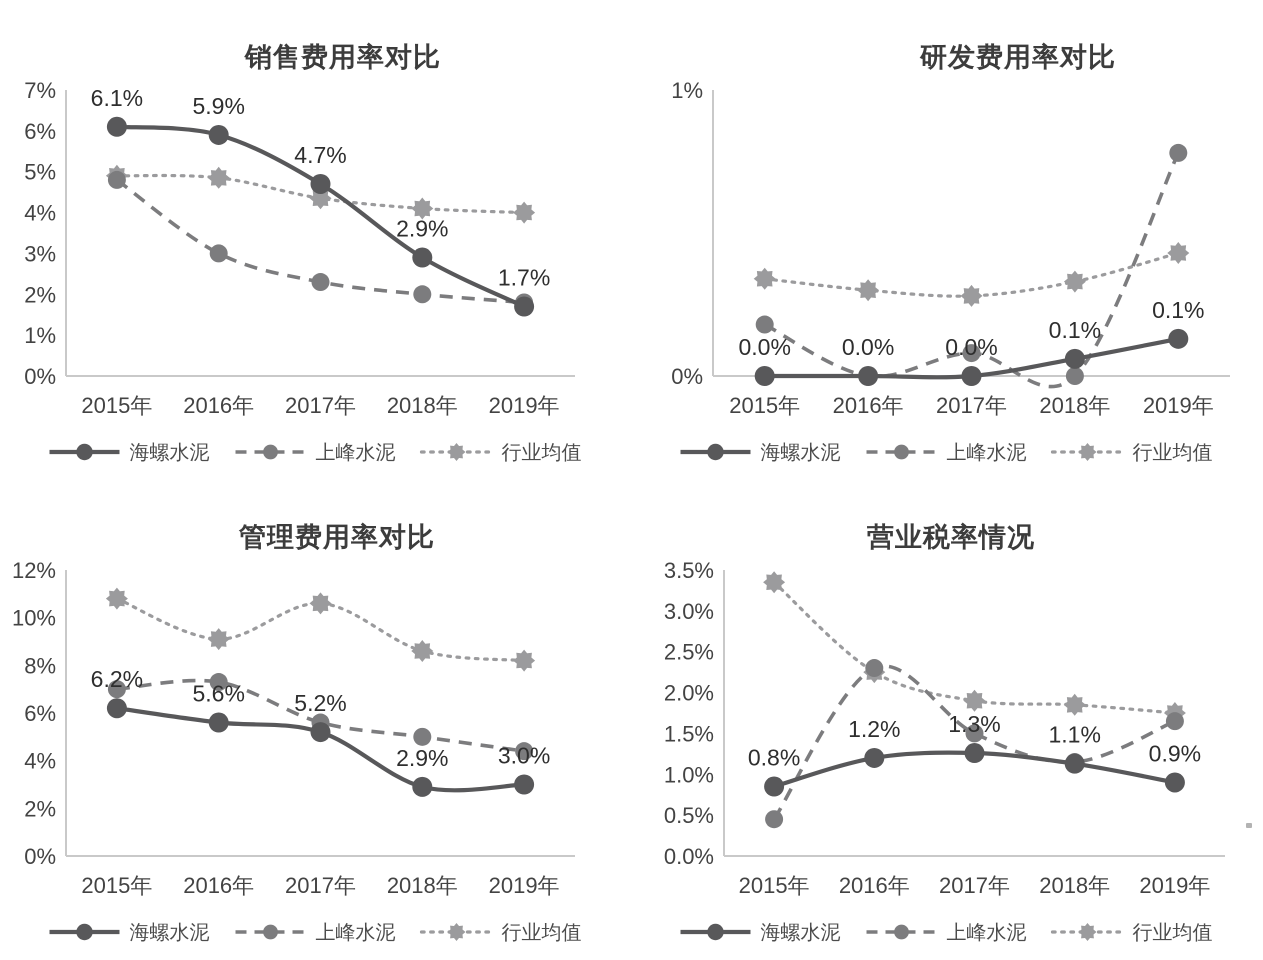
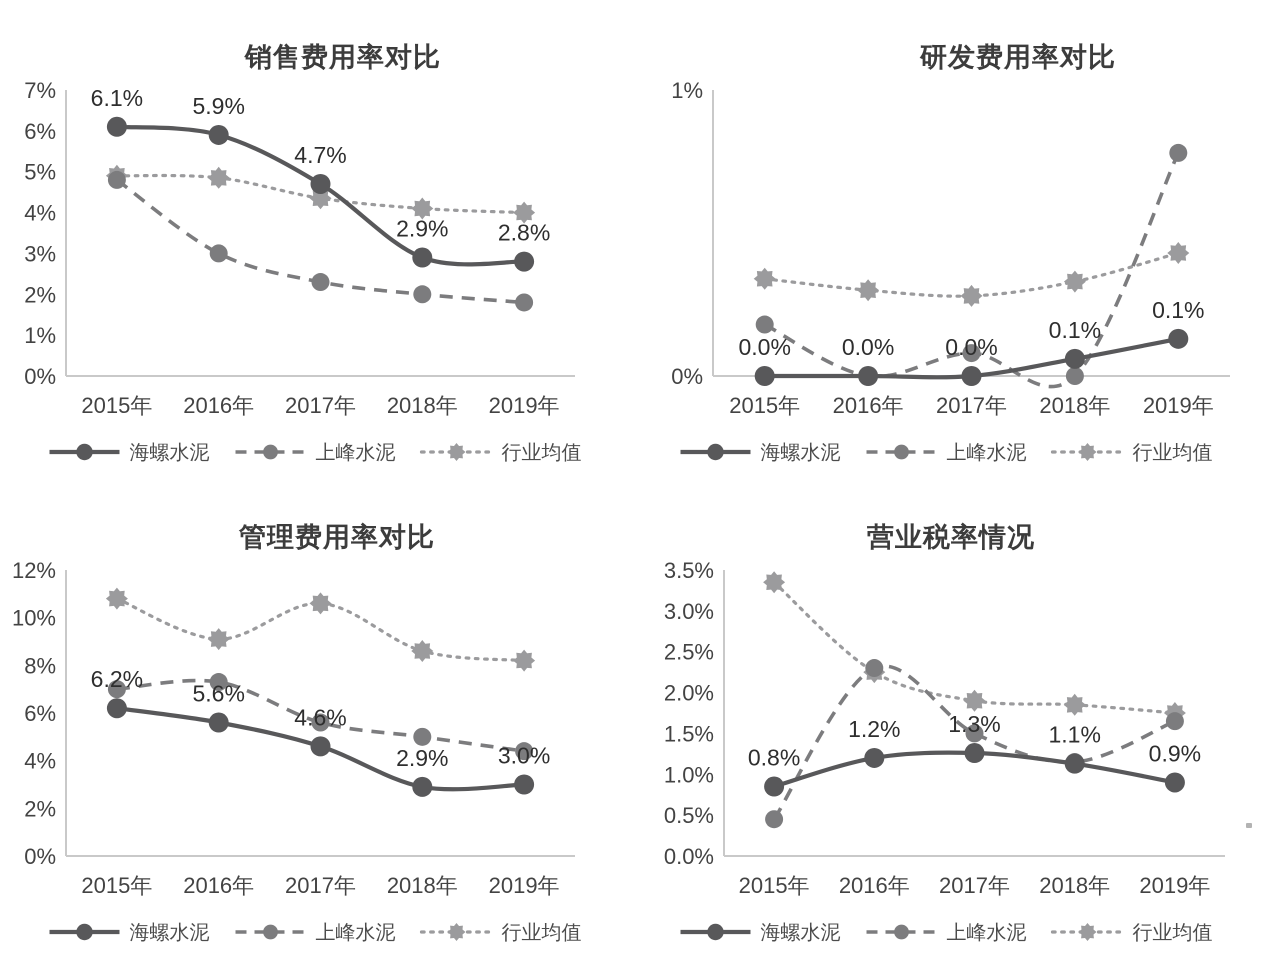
销售费用率对比/海螺水泥/2019年: 1.7% -> 2.8%
管理费用率对比/海螺水泥/2017年: 5.2% -> 4.6%
